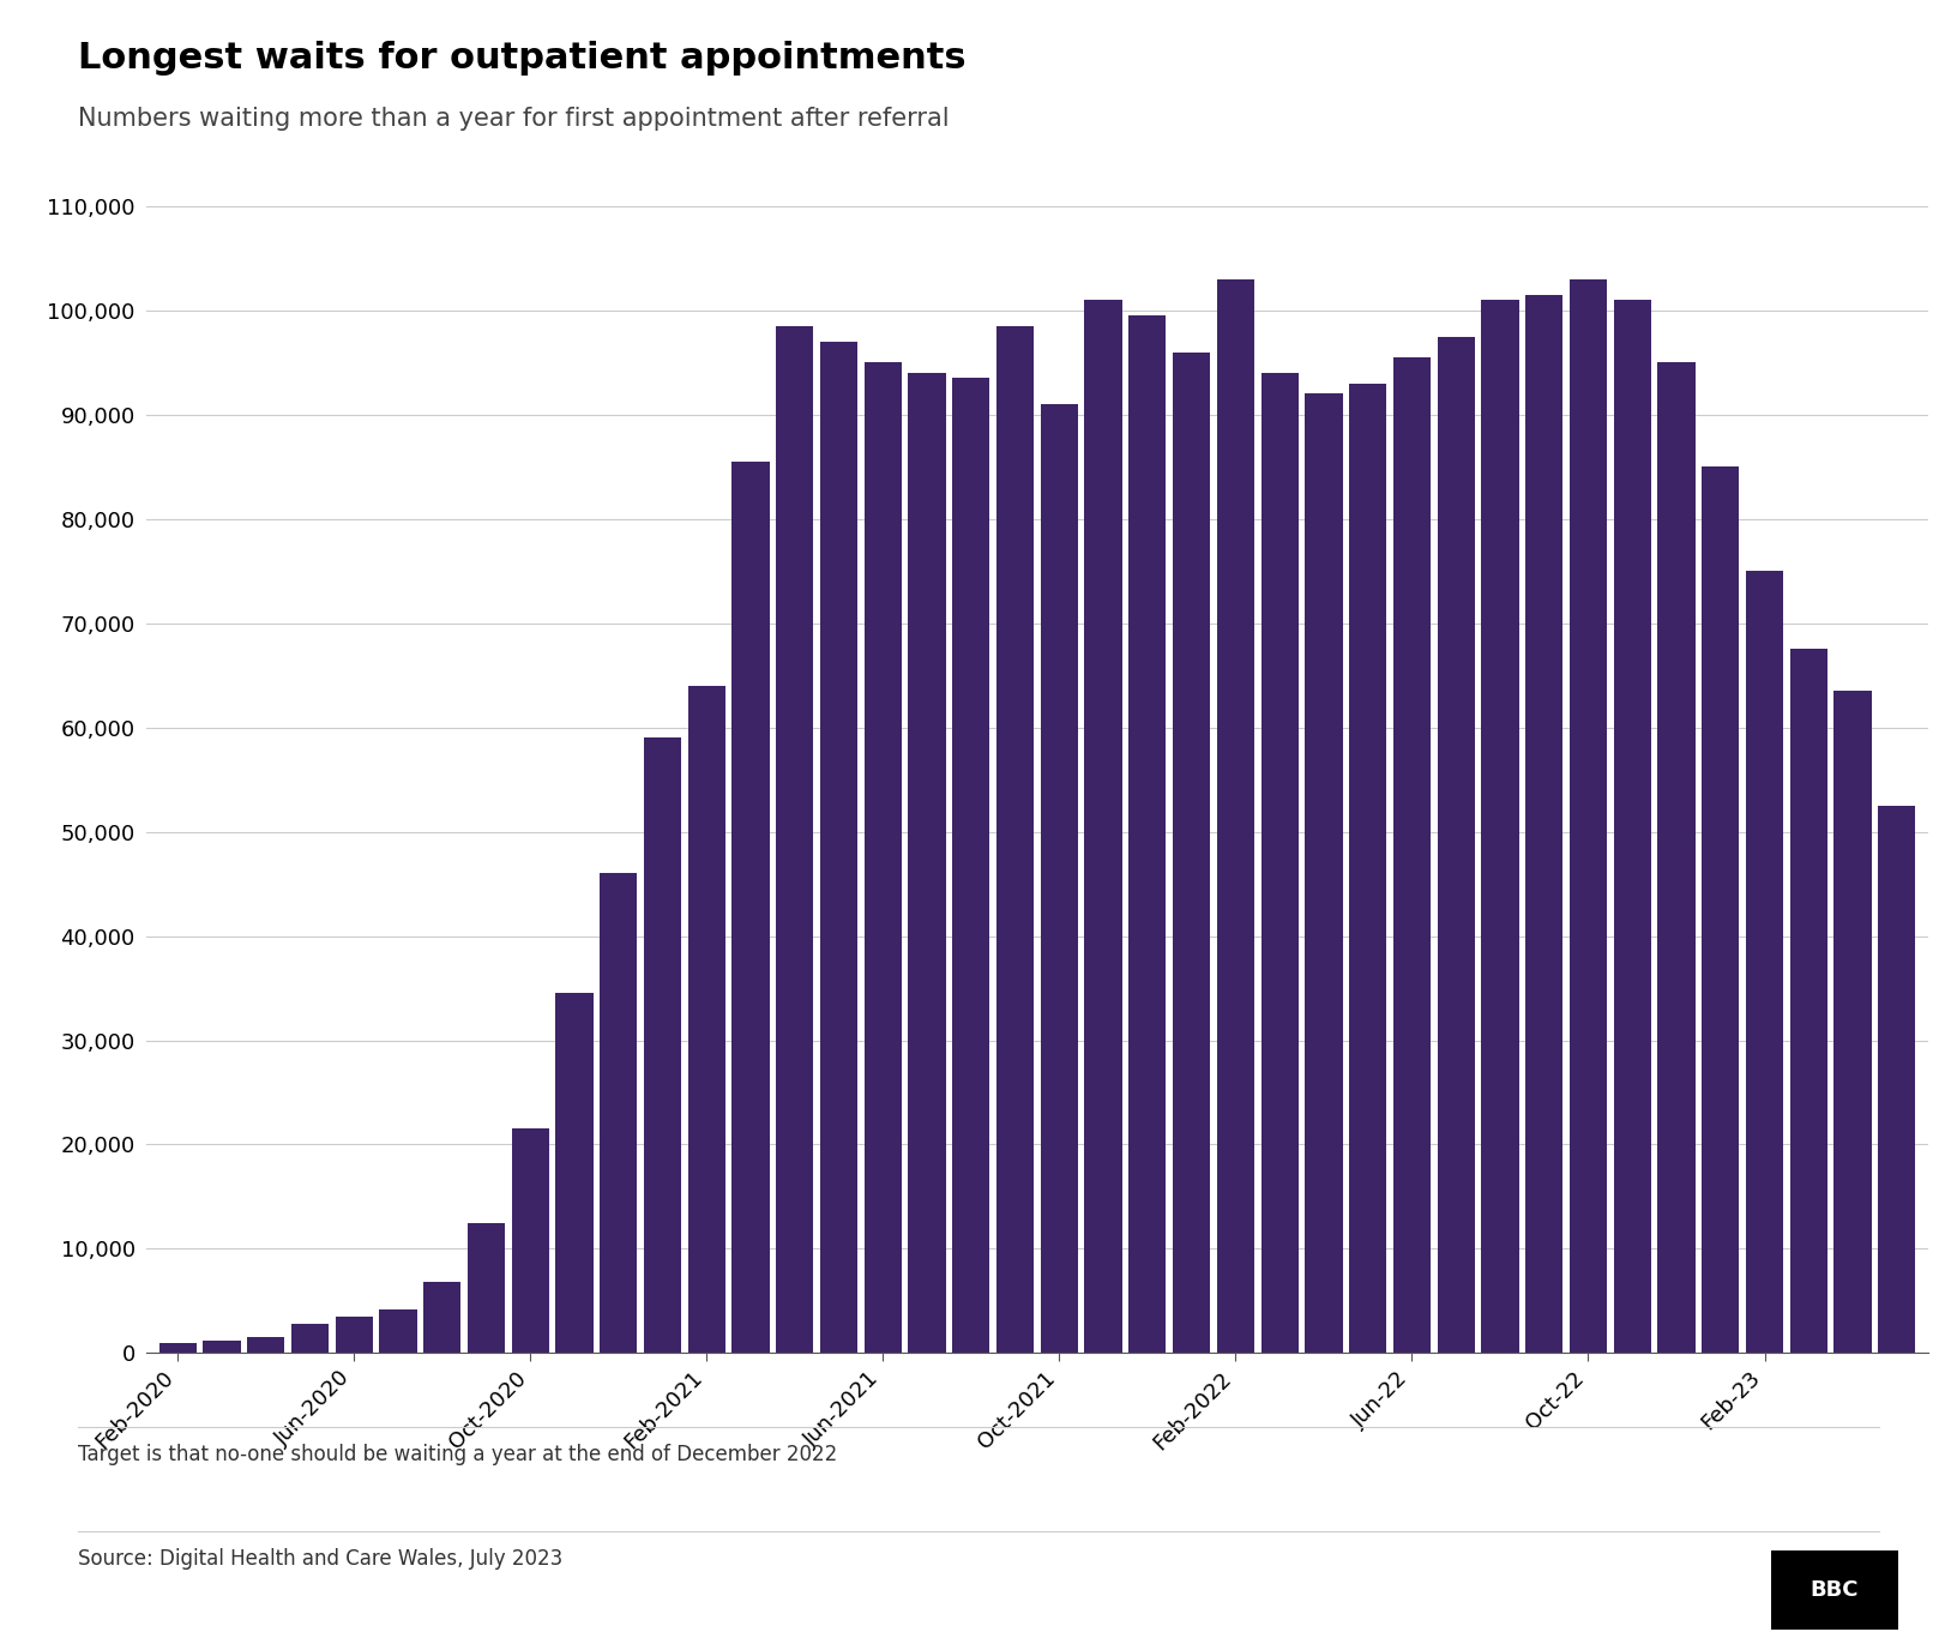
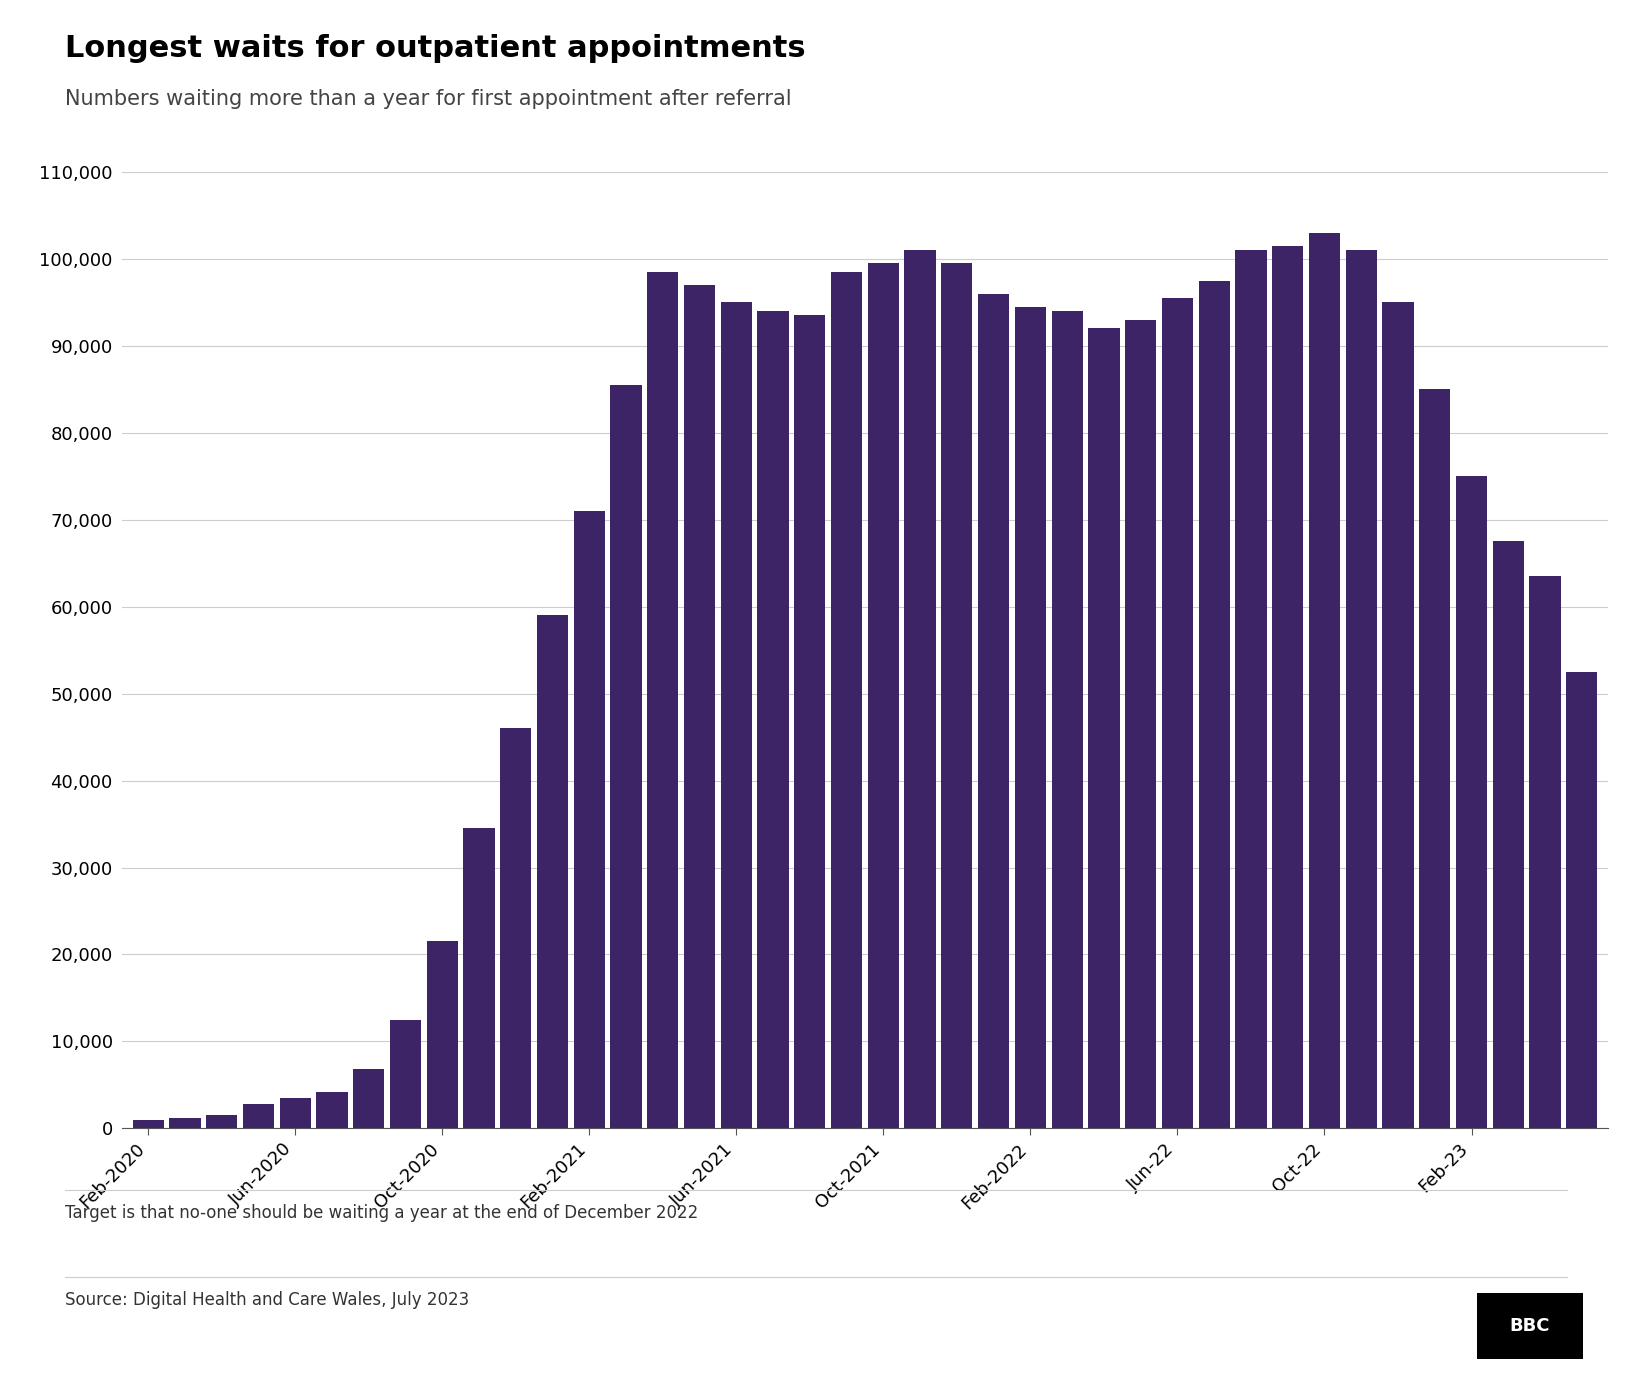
Feb-2021: 64,000 -> 71,000
Oct-2021: 91,000 -> 99,500
Feb-2022: 103,000 -> 94,500
